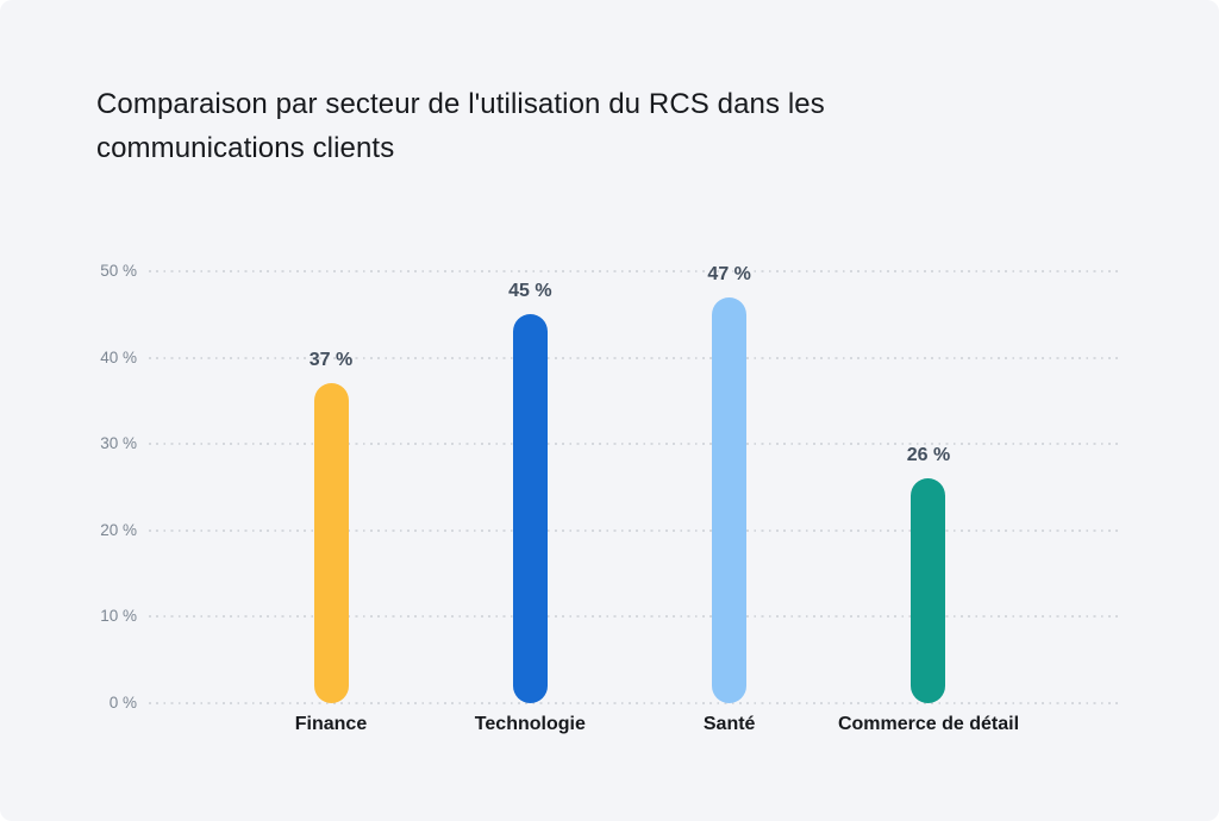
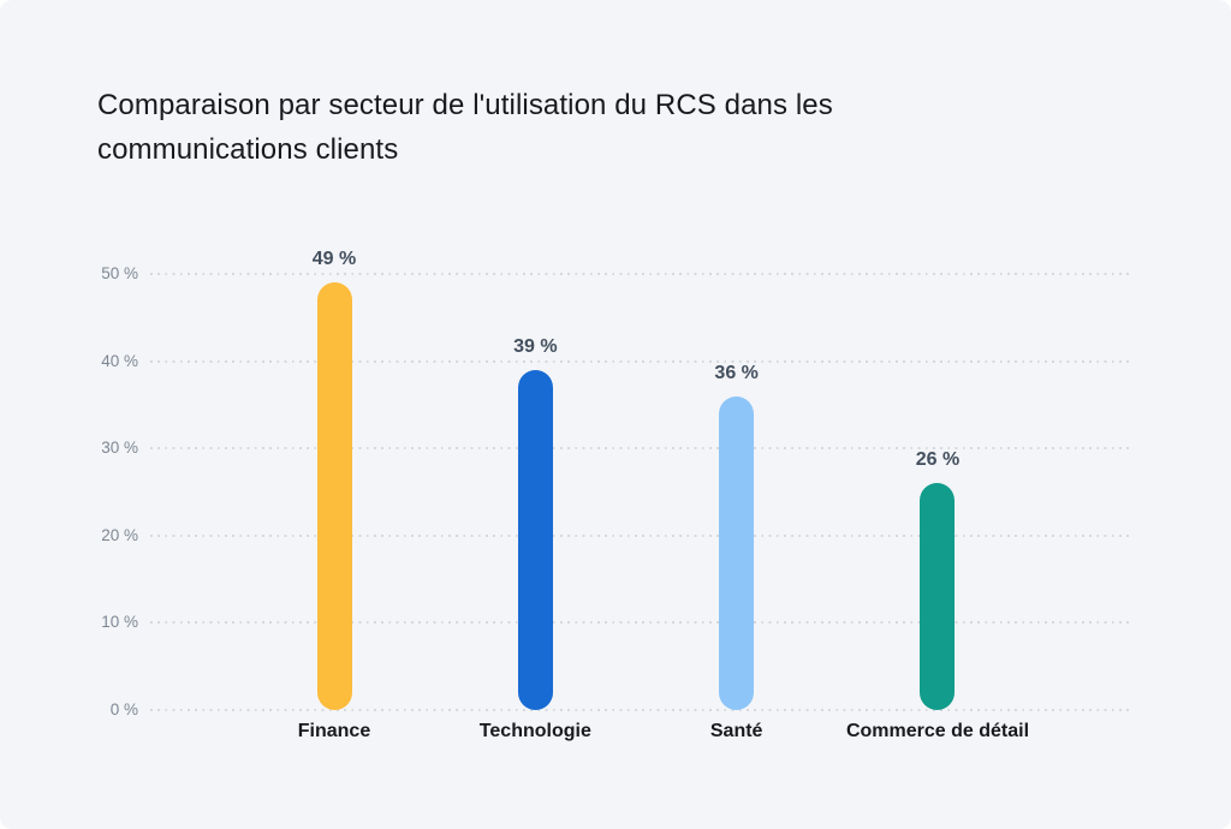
Finance: 37 -> 49
Technologie: 45 -> 39
Santé: 47 -> 36
